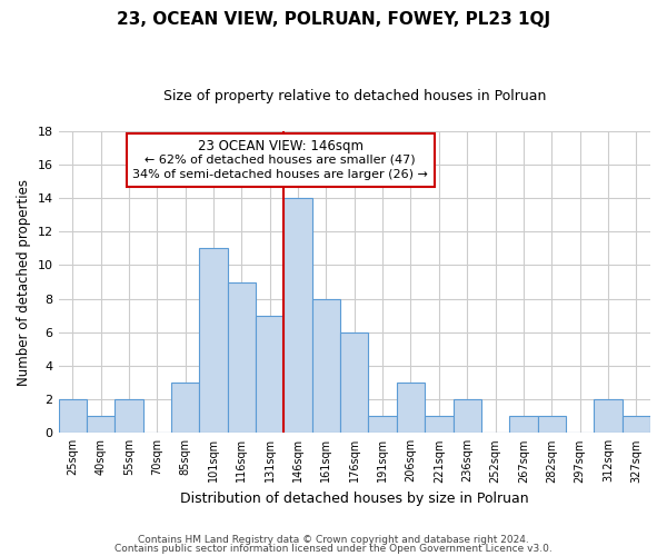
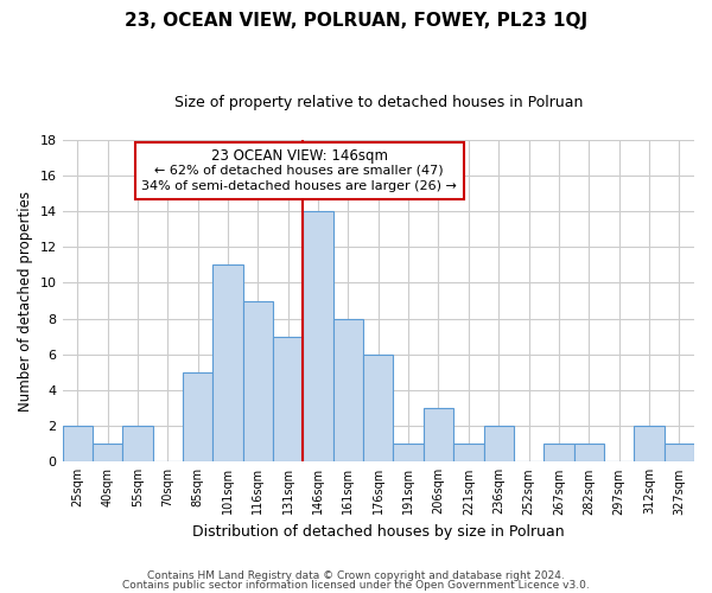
85sqm: 3 -> 5
